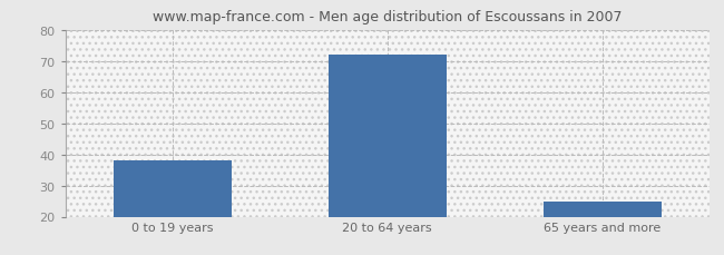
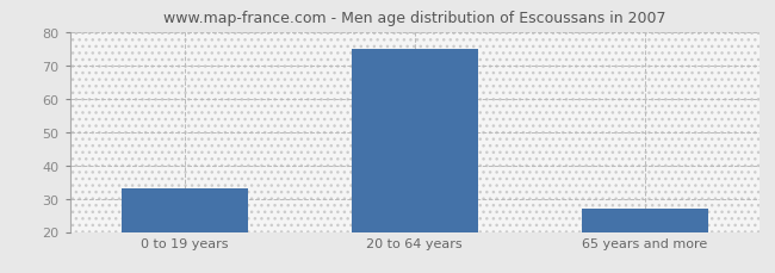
0 to 19 years: 38 -> 33
20 to 64 years: 72 -> 75
65 years and more: 25 -> 27
